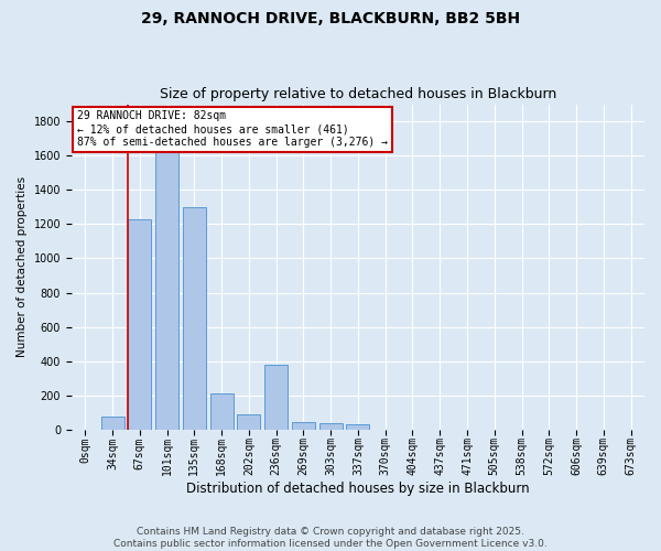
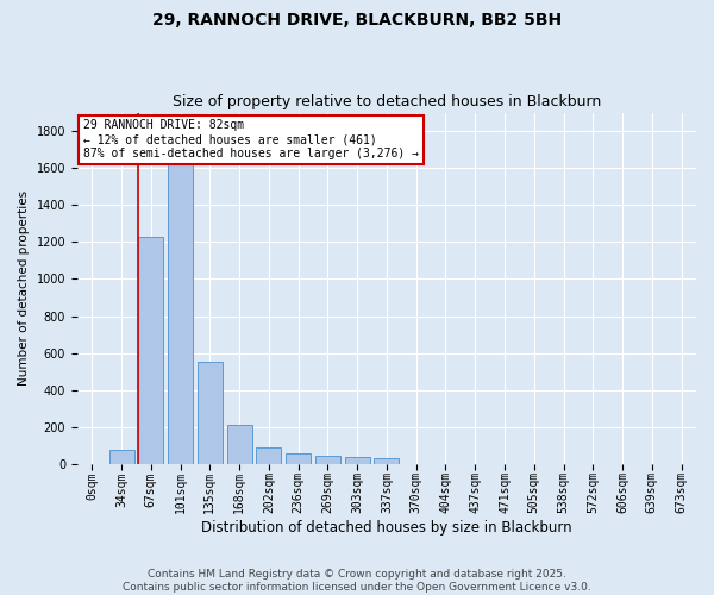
135sqm: 1300 -> 550
236sqm: 380 -> 60
